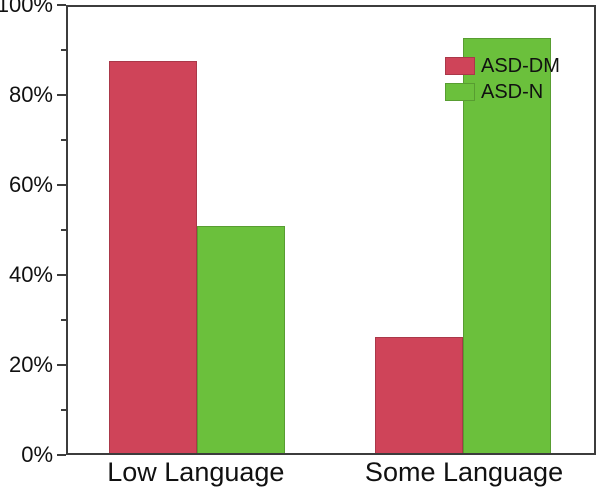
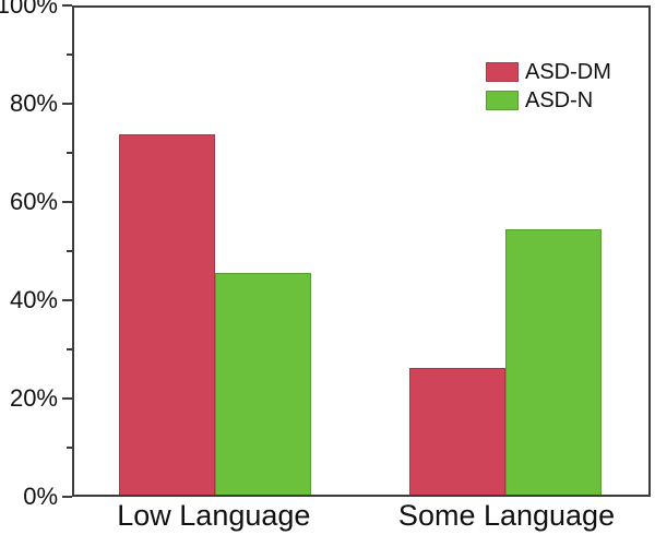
ASD-DM/Low Language: 88% -> 74%
ASD-N/Low Language: 51% -> 46%
ASD-N/Some Language: 93% -> 54%
